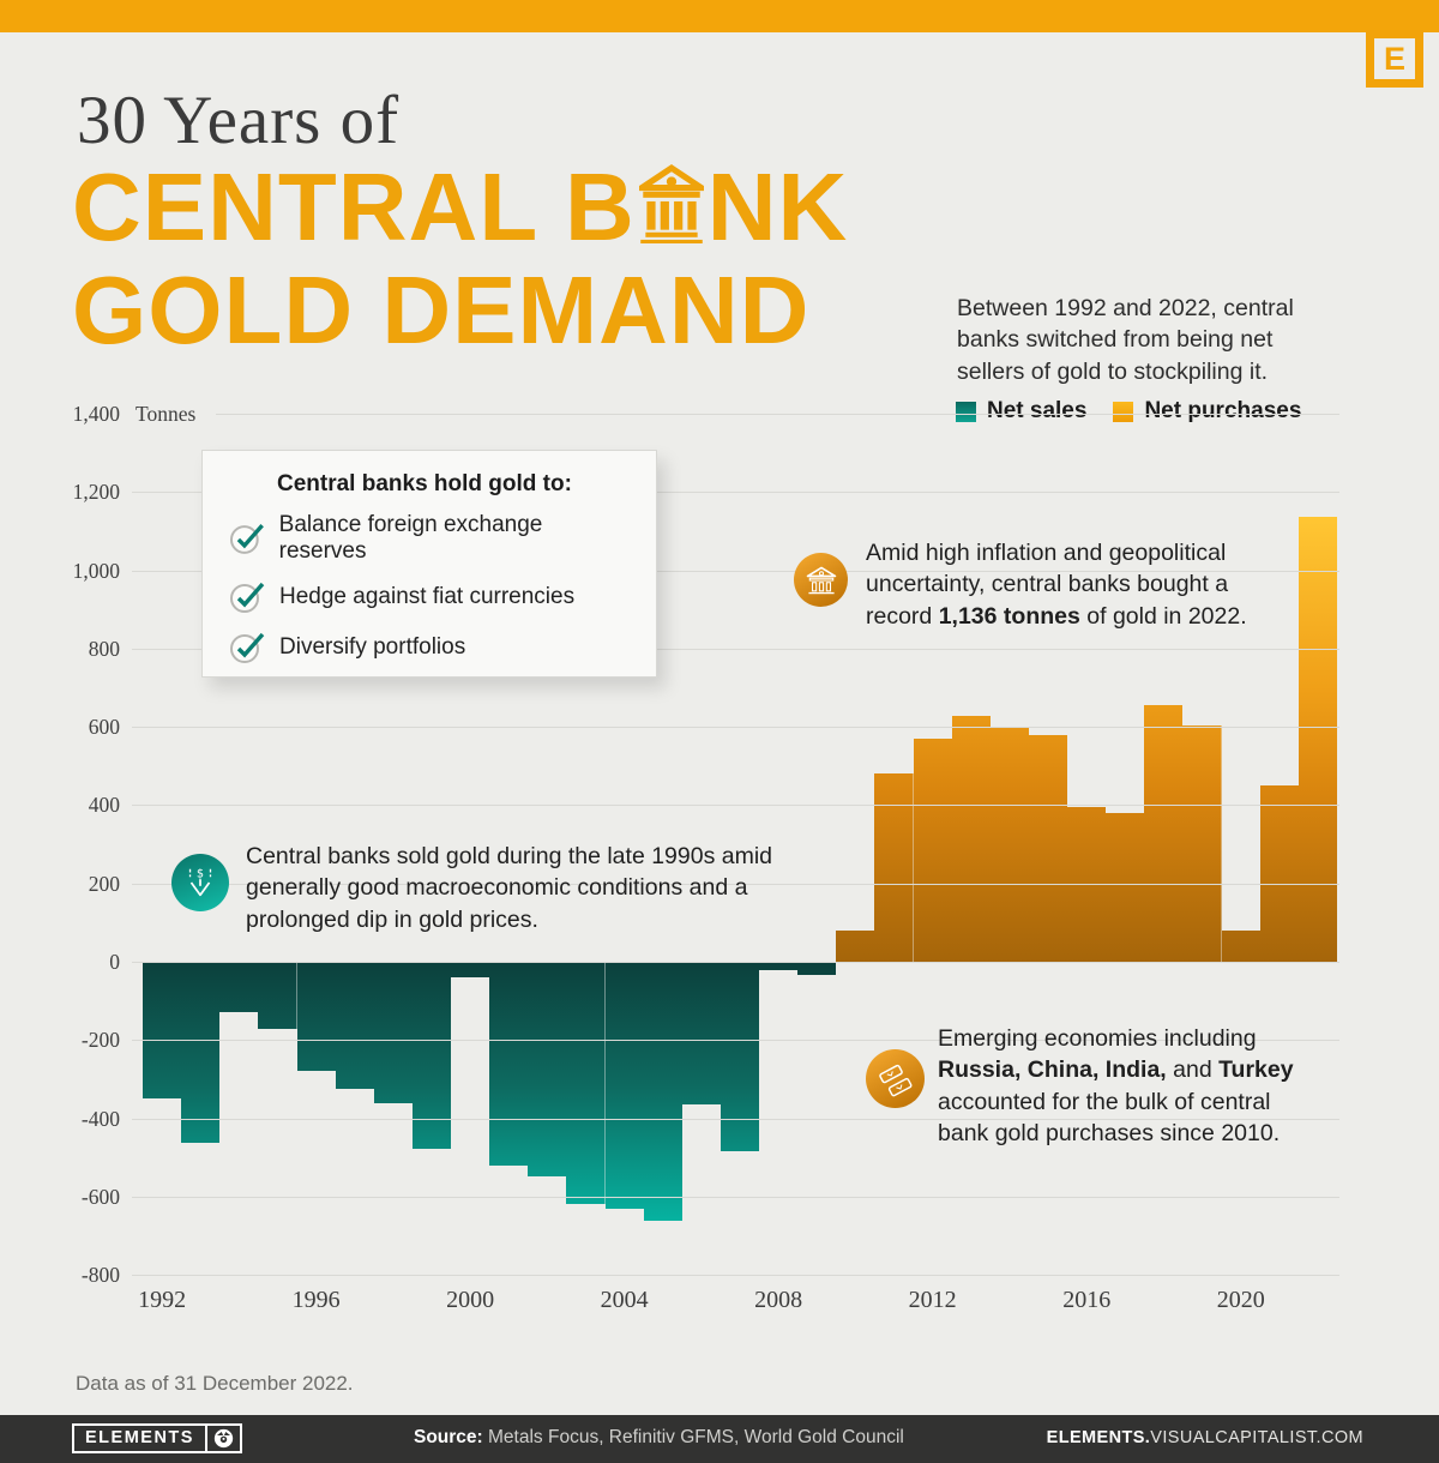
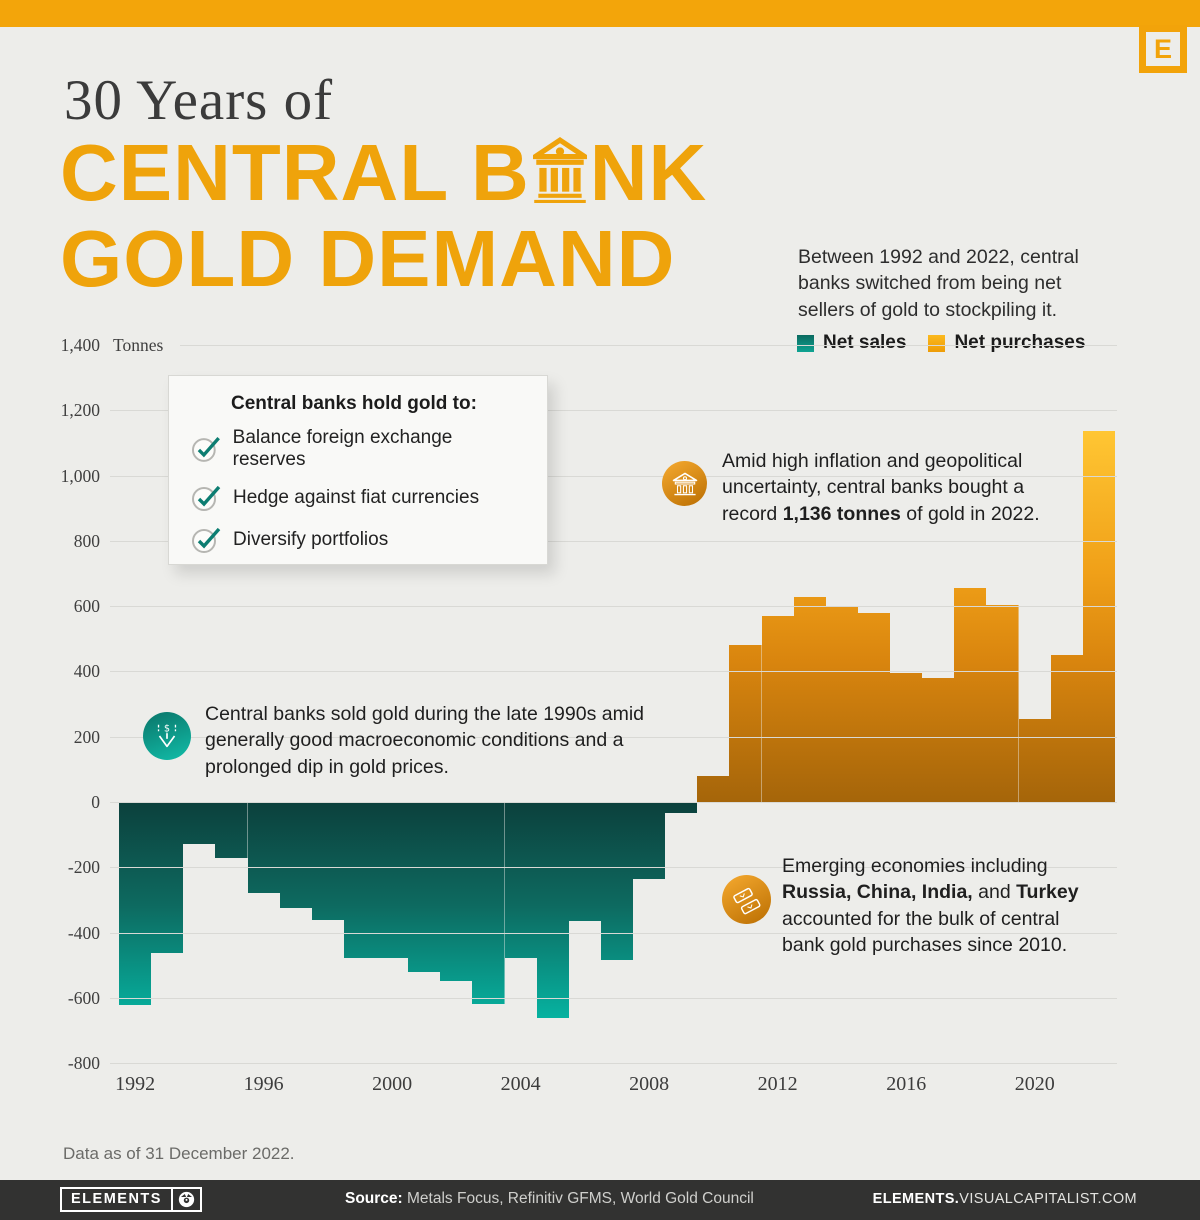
1992: -350 -> -620
2000: -40 -> -480
2004: -630 -> -480
2008: -20 -> -240
2020: 80 -> 260
